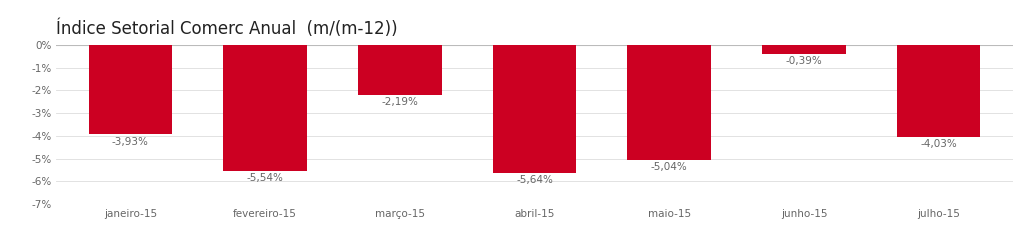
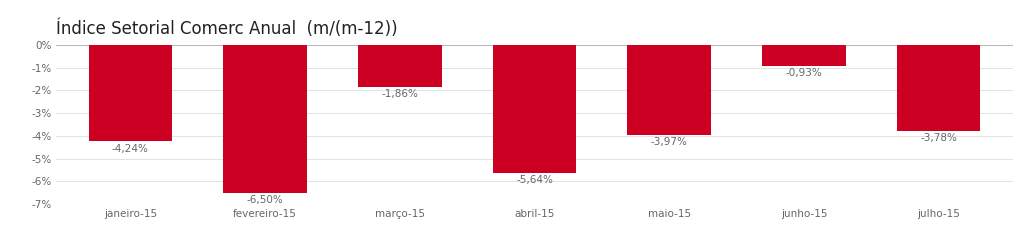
janeiro-15: -3,93% -> -4,24%
fevereiro-15: -5,54% -> -6,50%
março-15: -2,19% -> -1,86%
maio-15: -5,04% -> -3,97%
junho-15: -0,39% -> -0,93%
julho-15: -4,03% -> -3,78%
